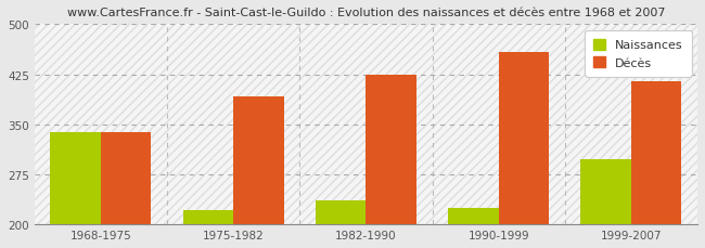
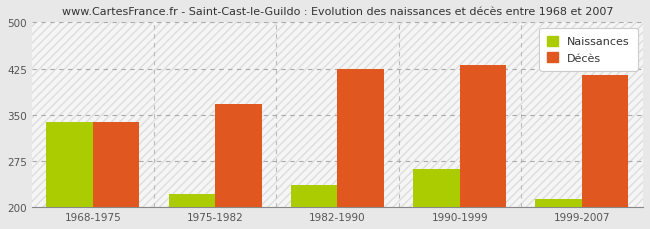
Décès/1975-1982: 392 -> 368
Naissances/1990-1999: 224 -> 262
Décès/1990-1999: 458 -> 430
Naissances/1999-2007: 298 -> 213
